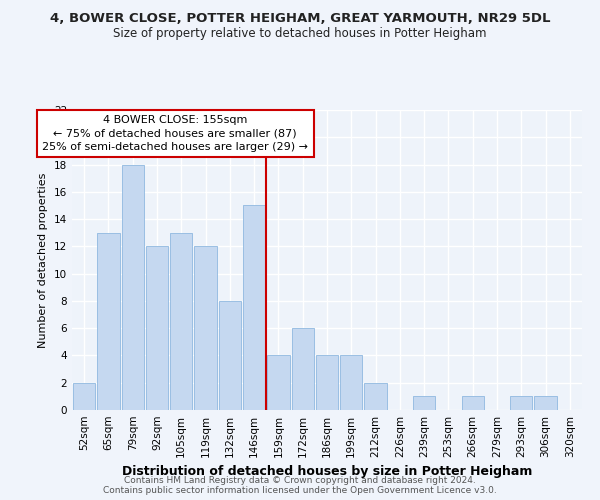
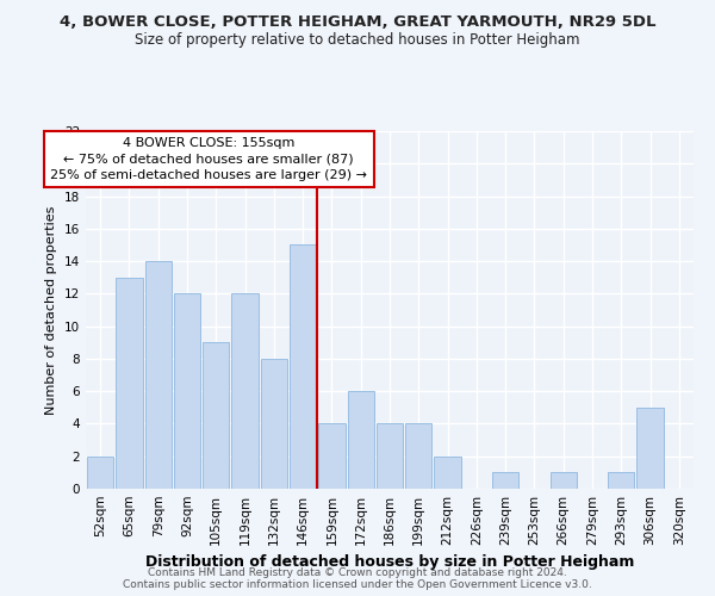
79sqm: 18 -> 14
105sqm: 13 -> 9
306sqm: 1 -> 5
